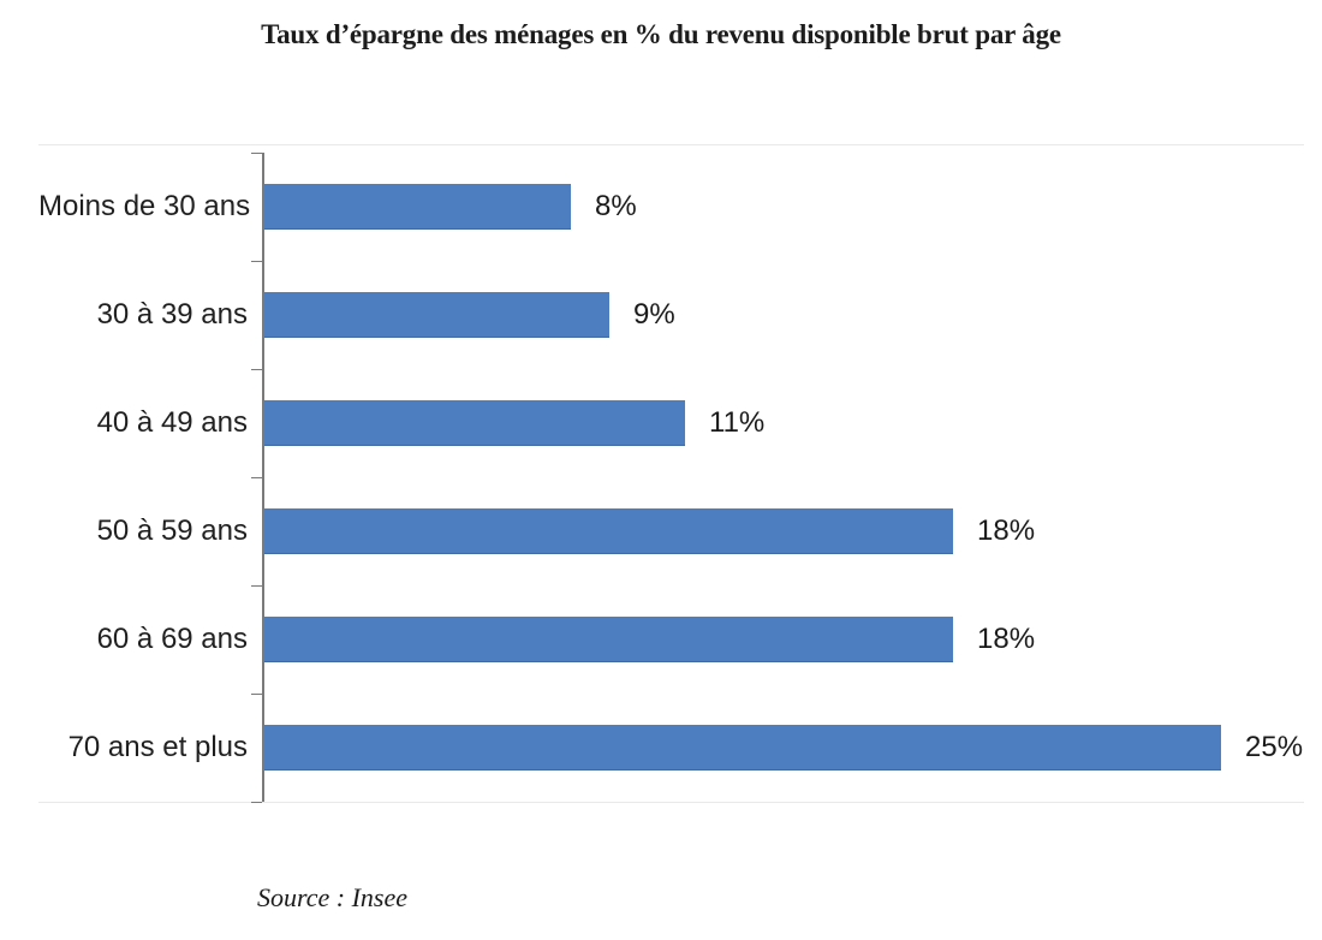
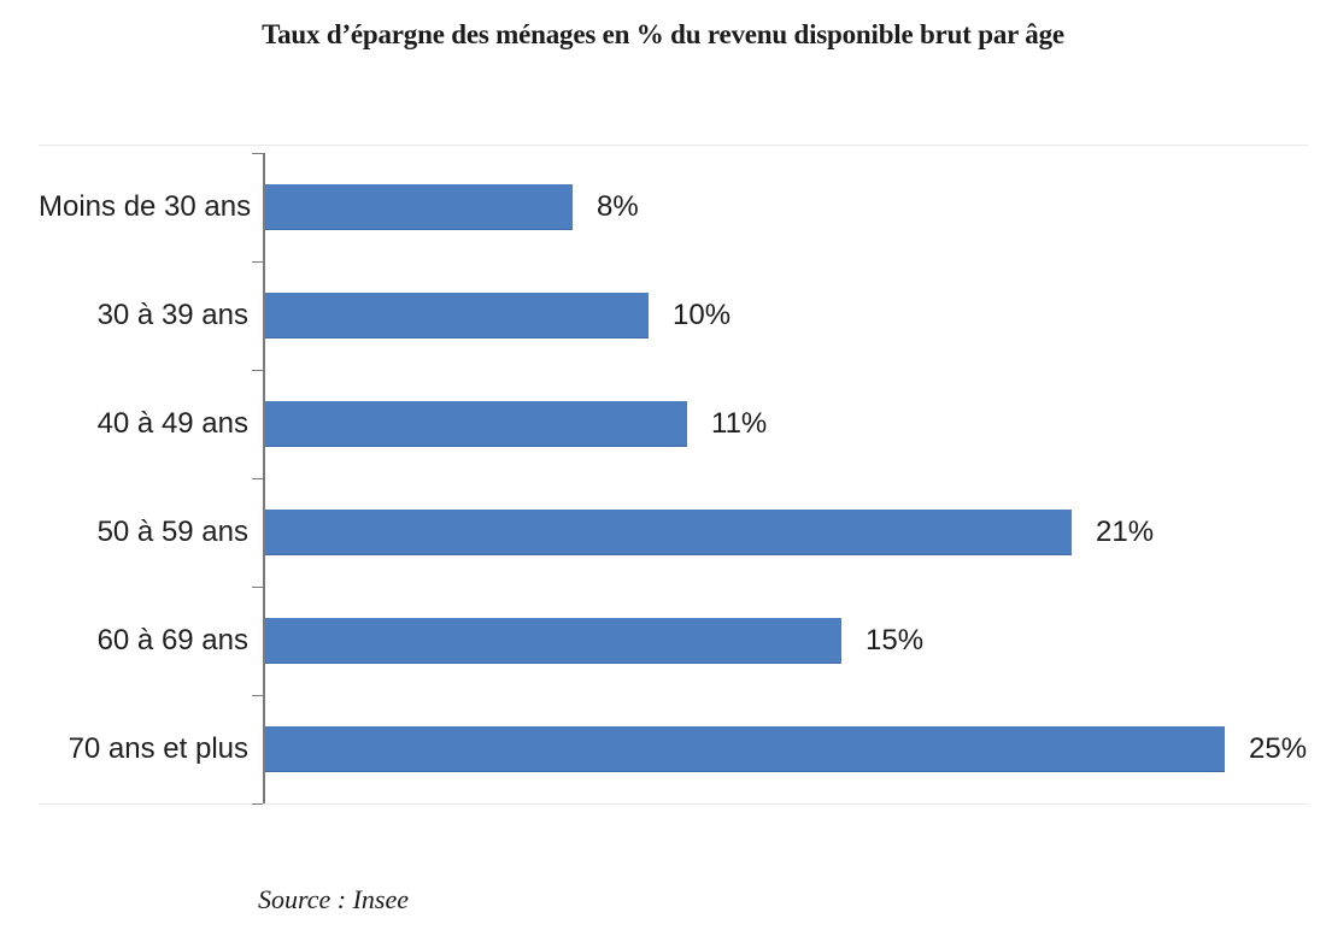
30 à 39 ans: 9% -> 10%
50 à 59 ans: 18% -> 21%
60 à 69 ans: 18% -> 15%
